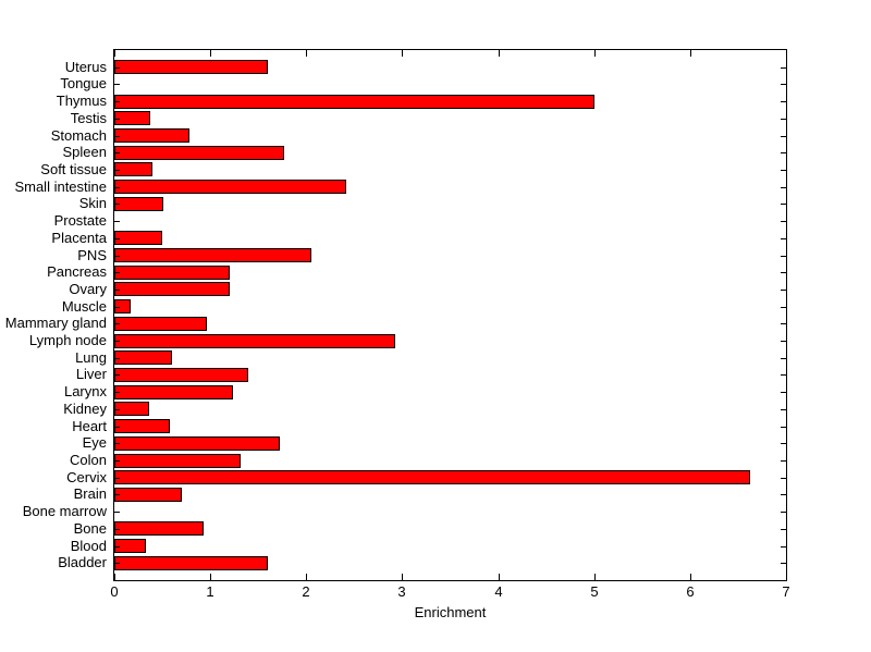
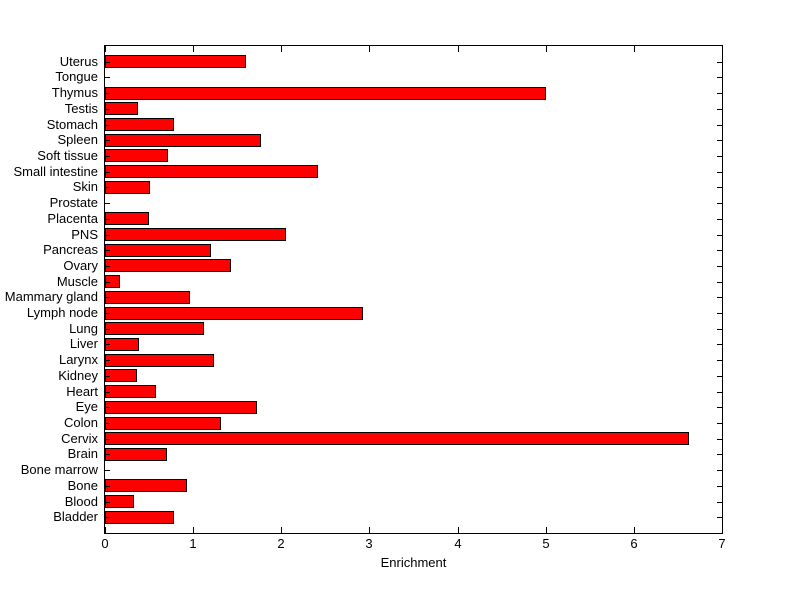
Soft tissue: 0.4 -> 0.7
Ovary: 1.2 -> 1.4
Lung: 0.6 -> 1.1
Liver: 1.4 -> 0.4
Bladder: 1.6 -> 0.8
